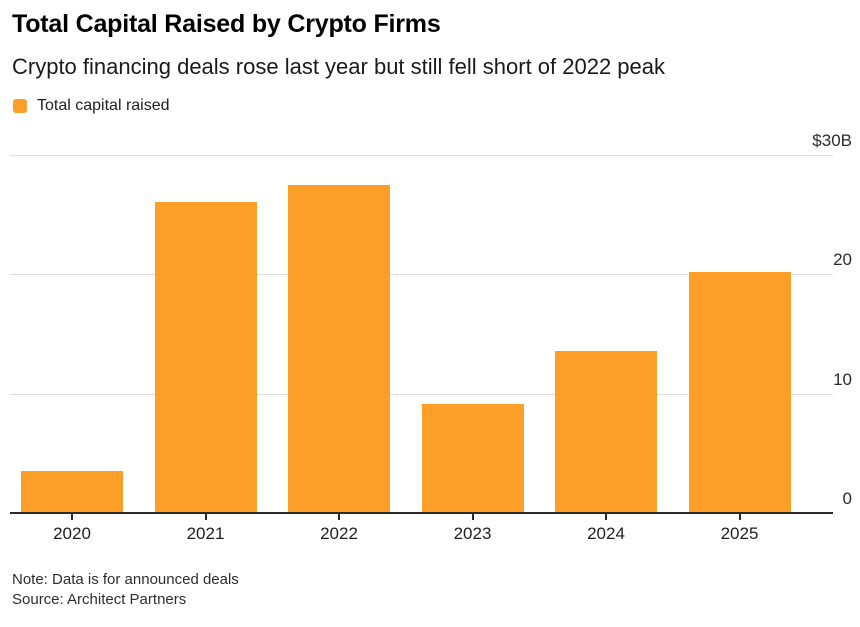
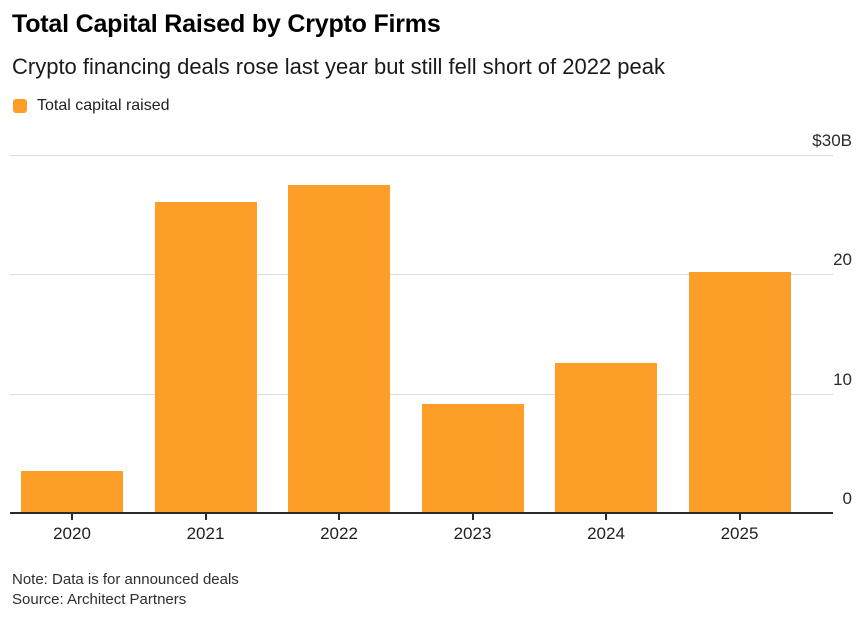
2024: $13.6B -> $12.6B
